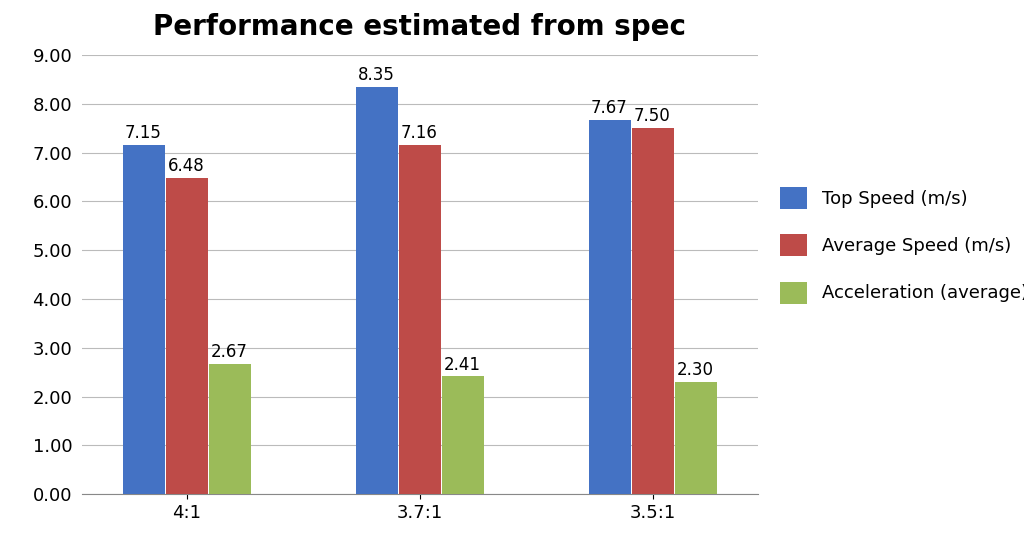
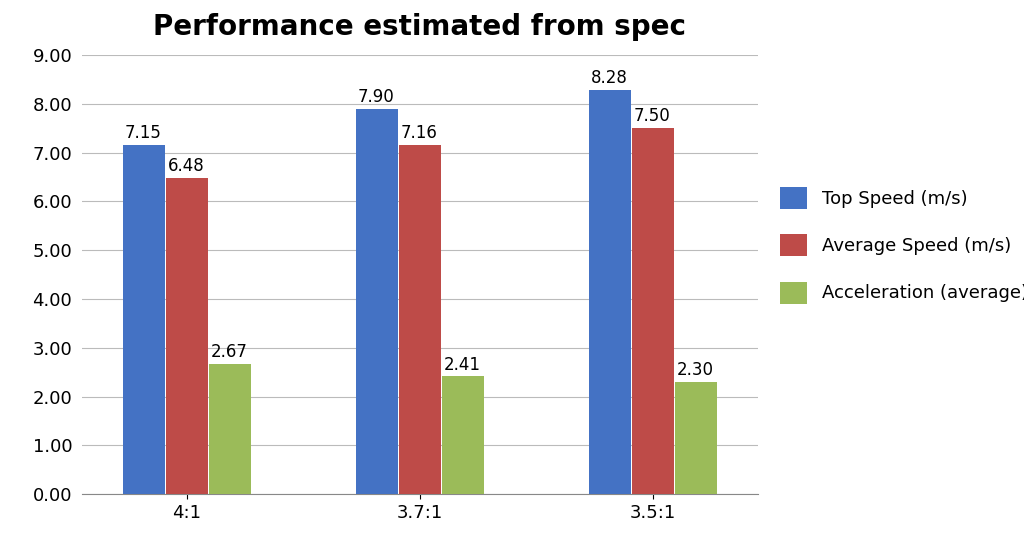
Top Speed (m/s)/3.7:1: 8.35 -> 7.90
Top Speed (m/s)/3.5:1: 7.67 -> 8.28
